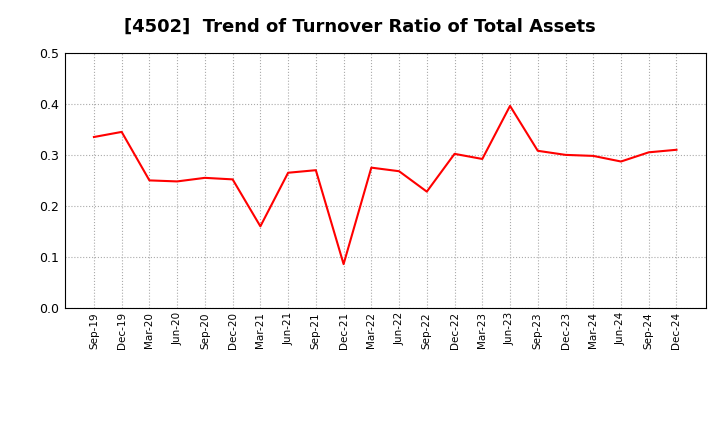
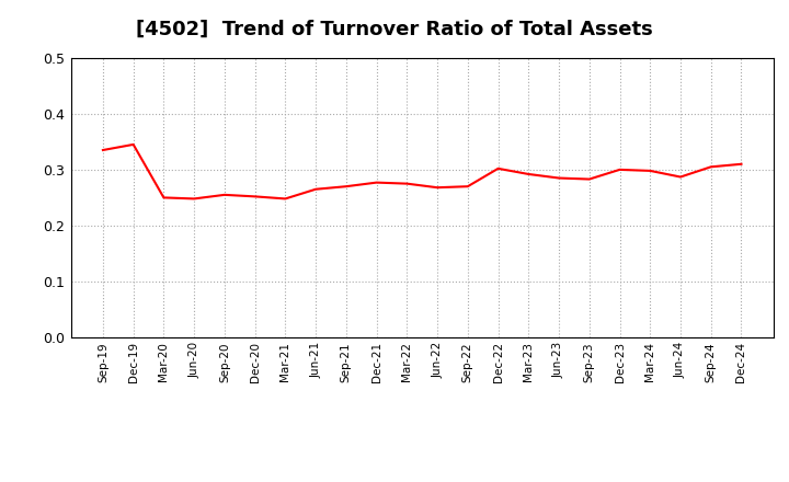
Mar-21: 0.160 -> 0.248
Dec-21: 0.086 -> 0.277
Sep-22: 0.228 -> 0.270
Jun-23: 0.396 -> 0.285
Sep-23: 0.308 -> 0.283
